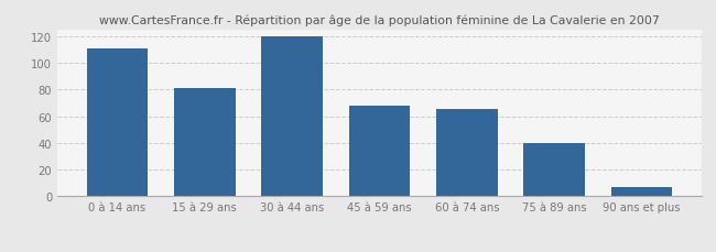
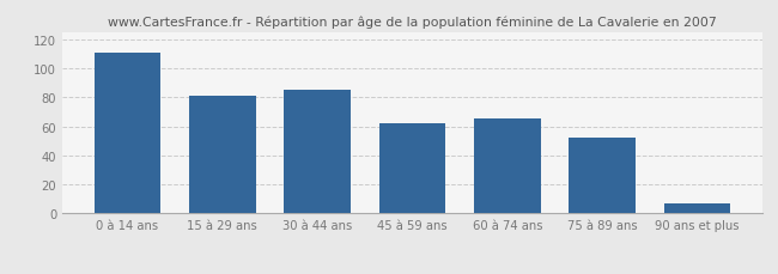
30 à 44 ans: 120 -> 85
45 à 59 ans: 68 -> 62
75 à 89 ans: 40 -> 52
